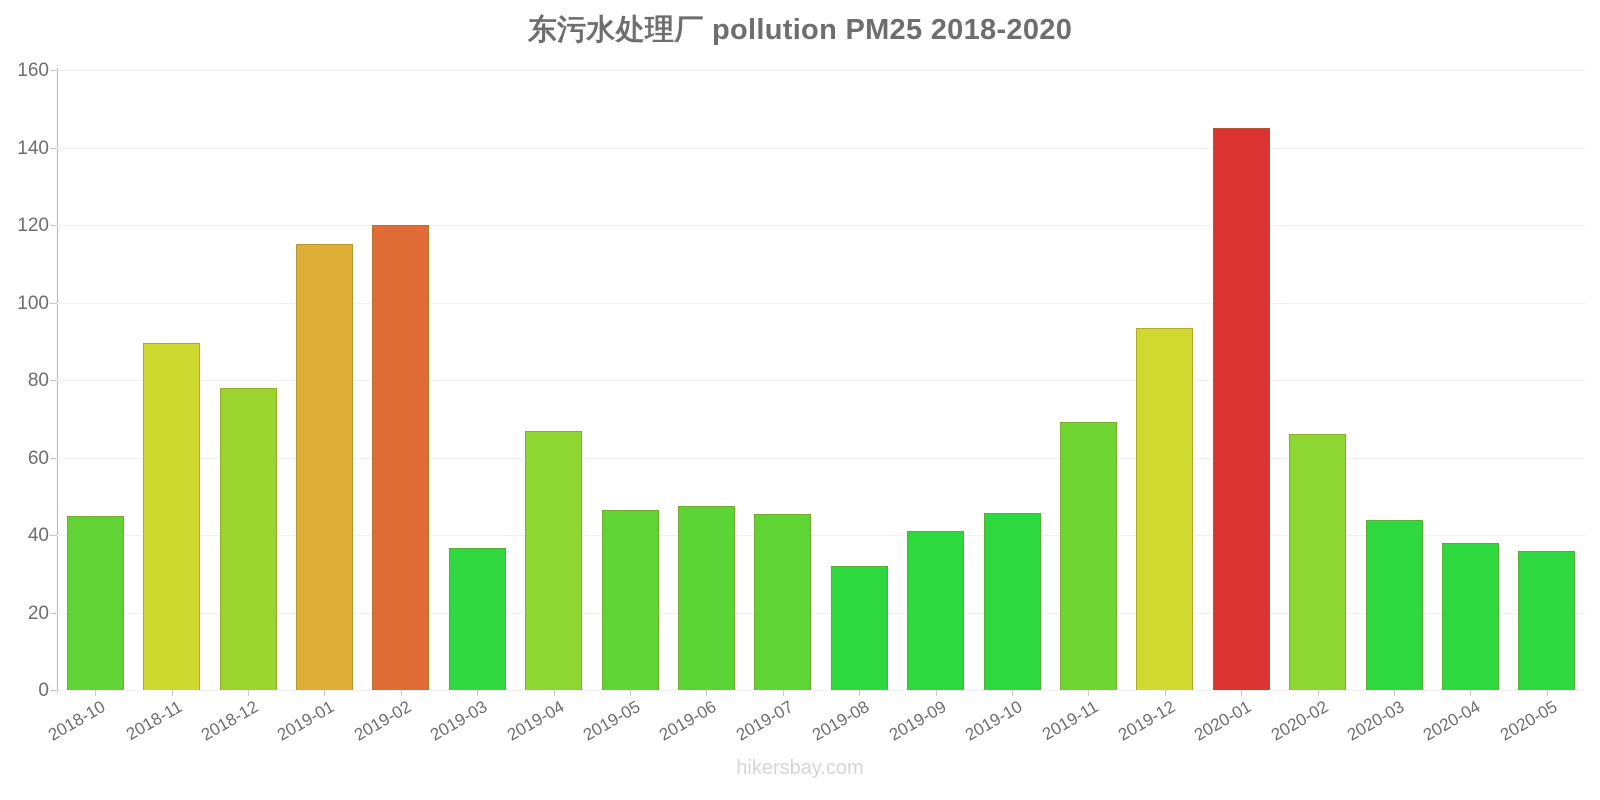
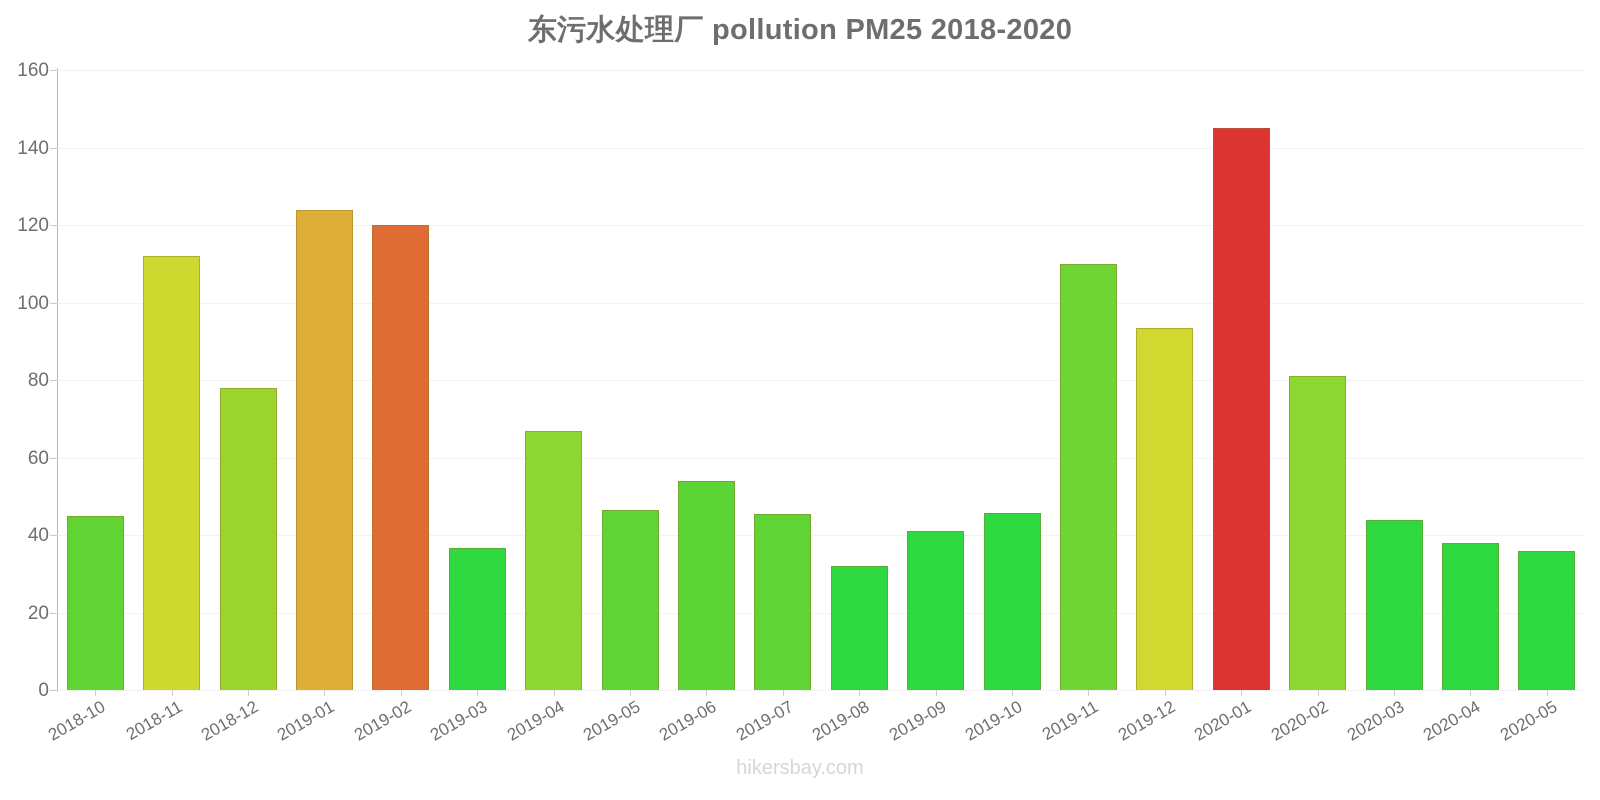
2018-11: 90 -> 112
2019-01: 115 -> 124
2019-06: 48 -> 54
2019-11: 69 -> 110
2020-02: 66 -> 81
